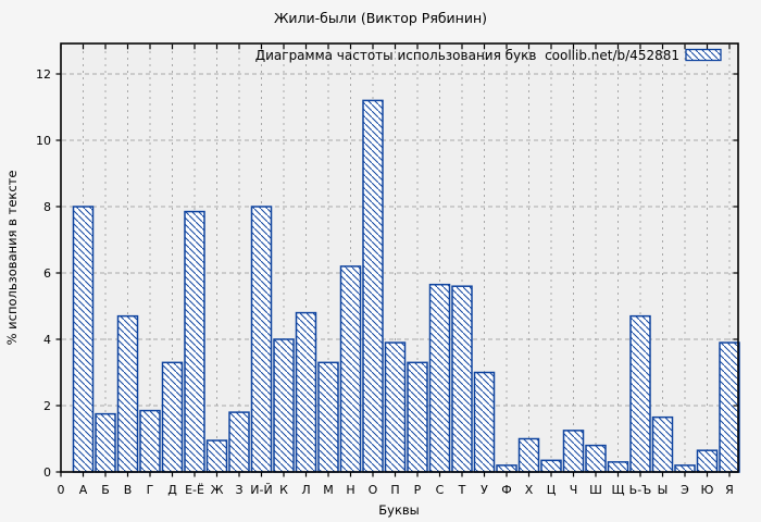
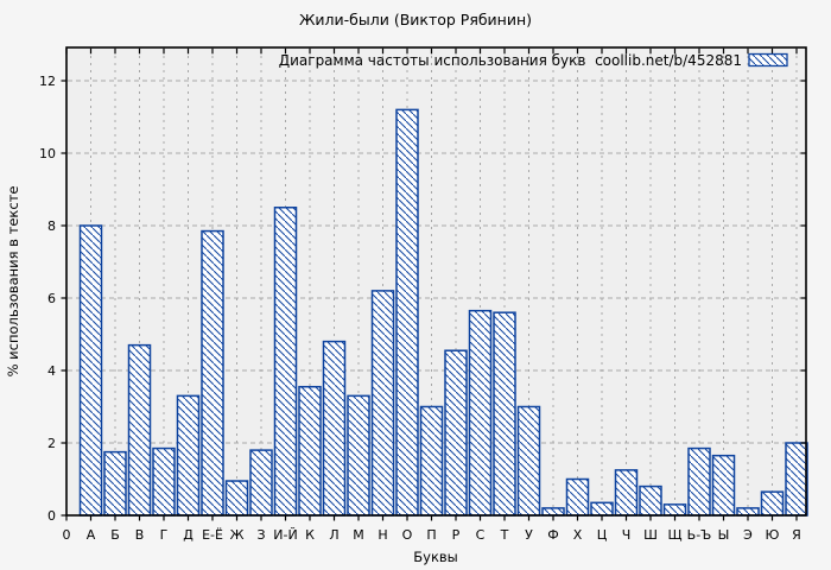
И-Й: 8.0 -> 8.5
К: 4.0 -> 3.5
П: 3.9 -> 3.0
Р: 3.3 -> 4.5
Ь-Ъ: 4.7 -> 1.9
Я: 3.9 -> 2.0
